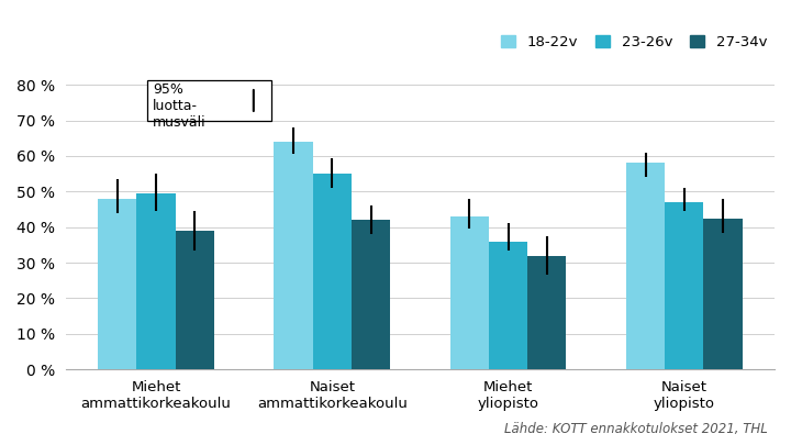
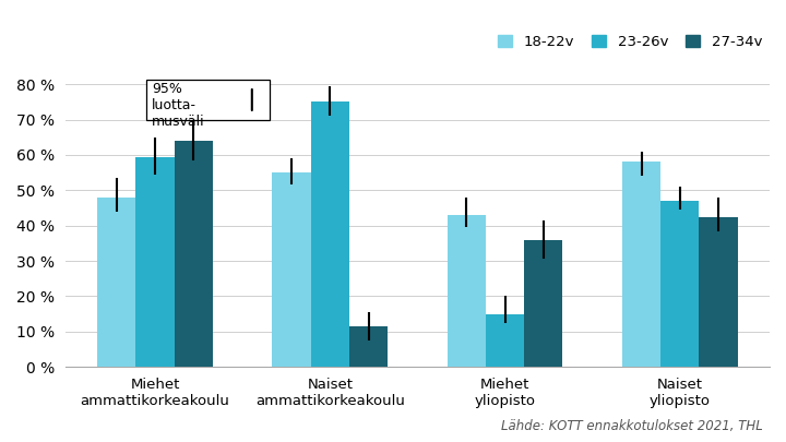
23-26v/Miehet ammattikorkeakoulu: 49.5 % -> 59.5 %
27-34v/Miehet ammattikorkeakoulu: 39.0 % -> 64.0 %
18-22v/Naiset ammattikorkeakoulu: 64 % -> 55 %
23-26v/Naiset ammattikorkeakoulu: 55.0 % -> 75.0 %
27-34v/Naiset ammattikorkeakoulu: 42.0 % -> 11.5 %
23-26v/Miehet yliopisto: 36.0 % -> 15.0 %
27-34v/Miehet yliopisto: 32.0 % -> 36.0 %
